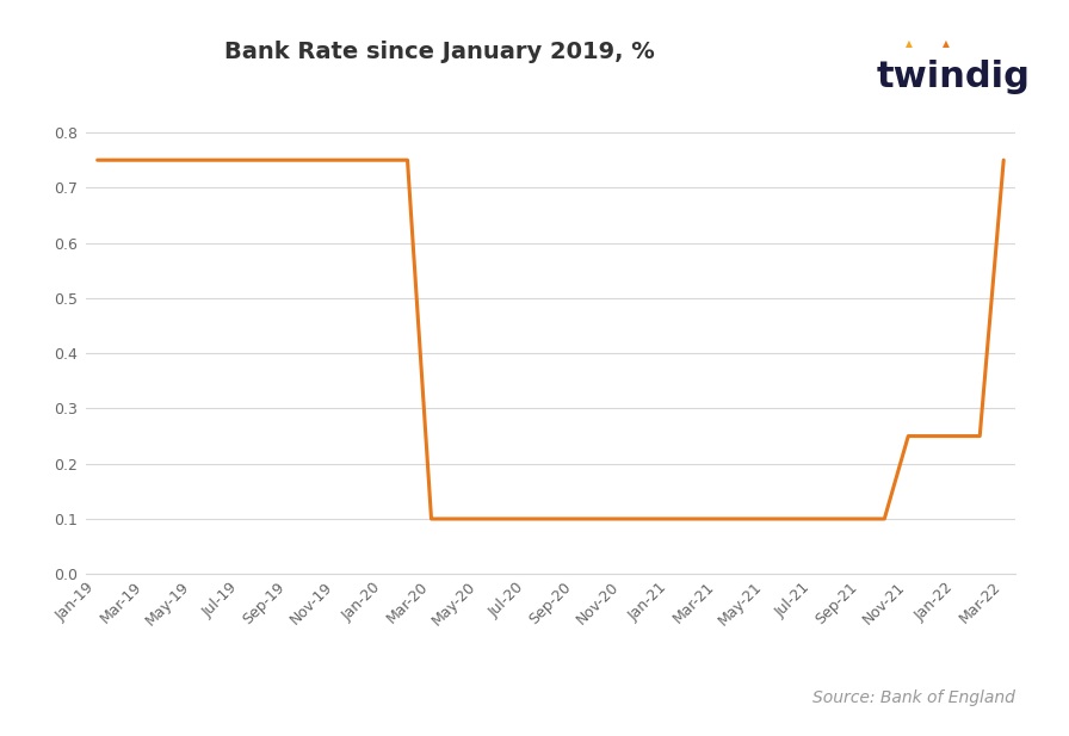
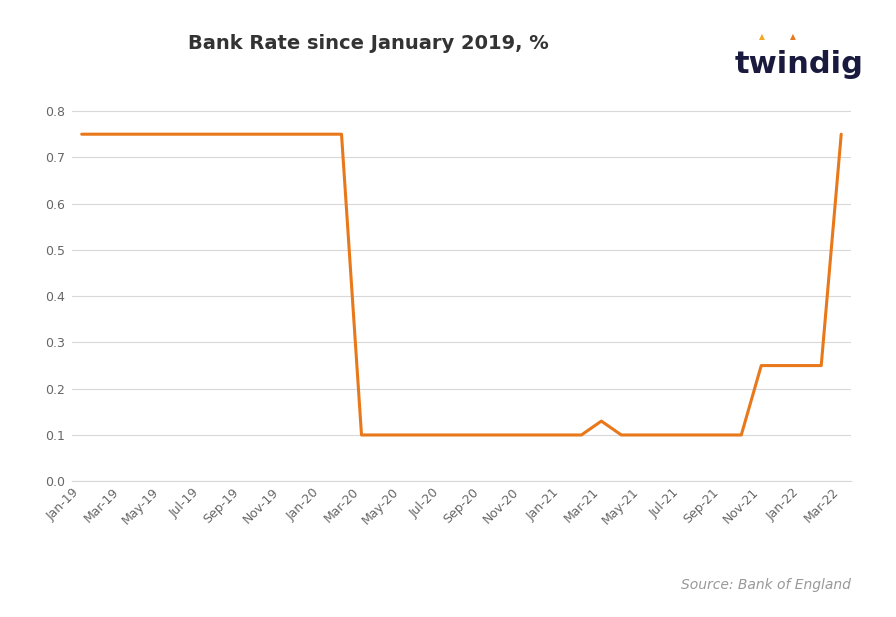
Mar-21: 0.10 -> 0.13
